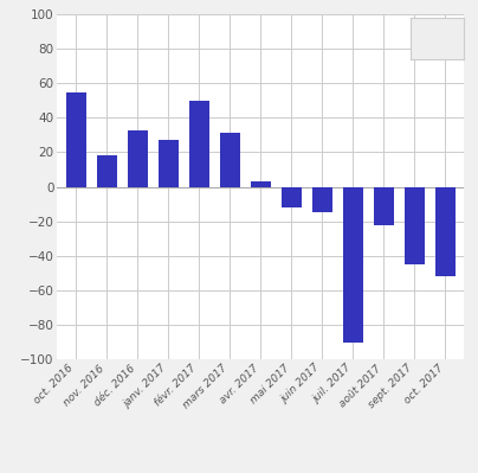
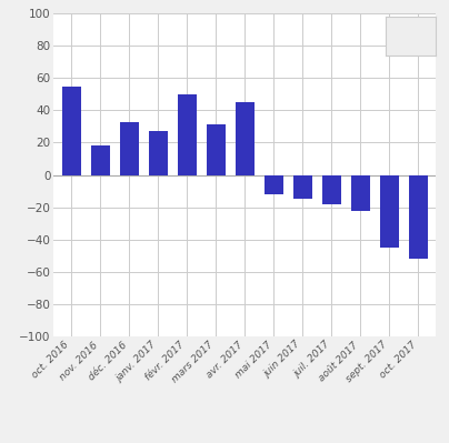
avr. 2017: 3 -> 45
juil. 2017: -90 -> -18
